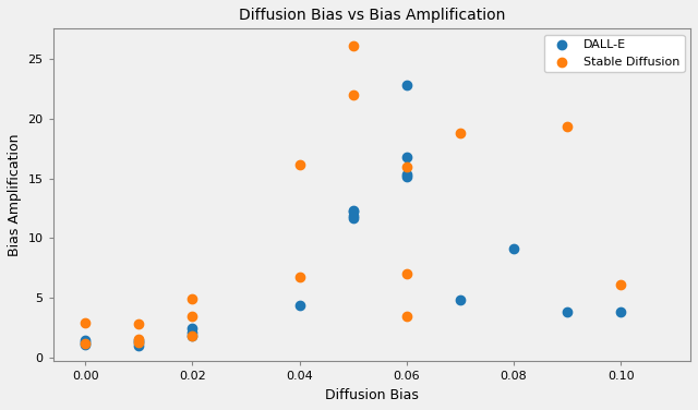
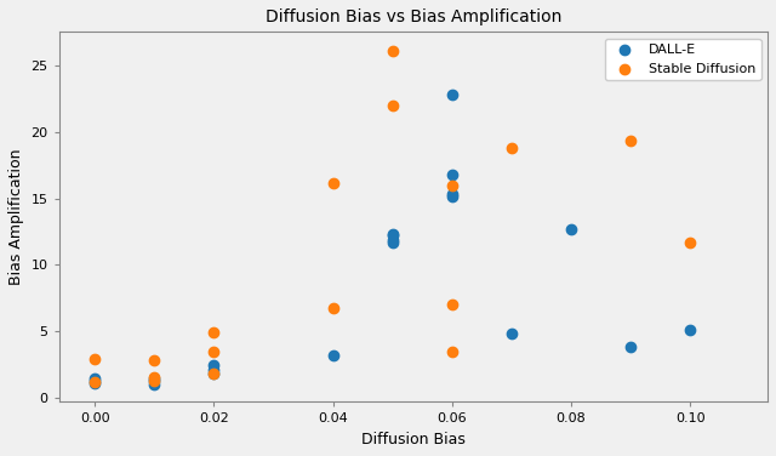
DALL-E/0.04: 4.4 -> 3.2
DALL-E/0.08: 9.1 -> 12.7
DALL-E/0.10: 3.8 -> 5.1
Stable Diffusion/0.10: 6.1 -> 11.7
